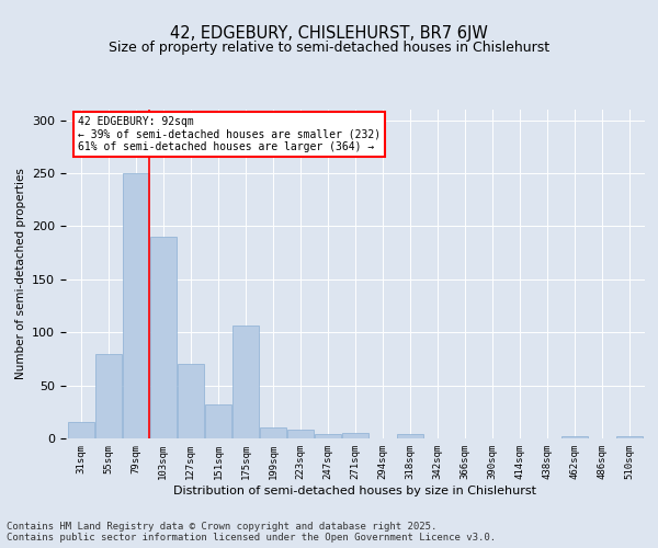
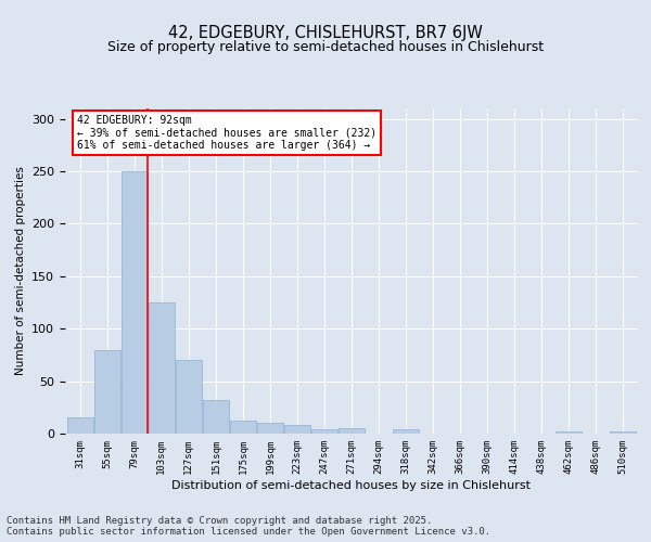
103sqm: 190 -> 125
175sqm: 106 -> 12
